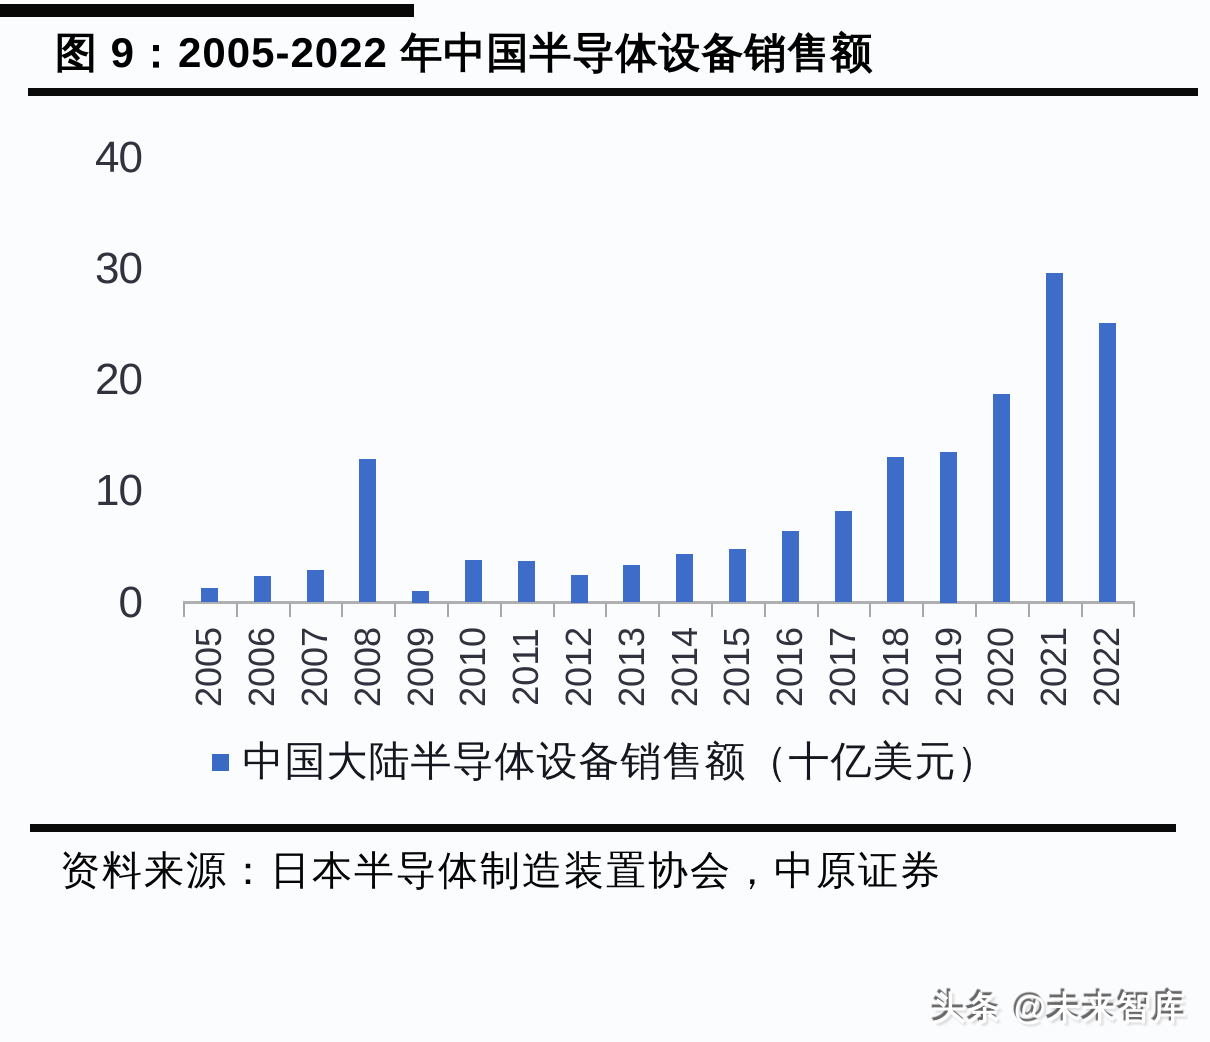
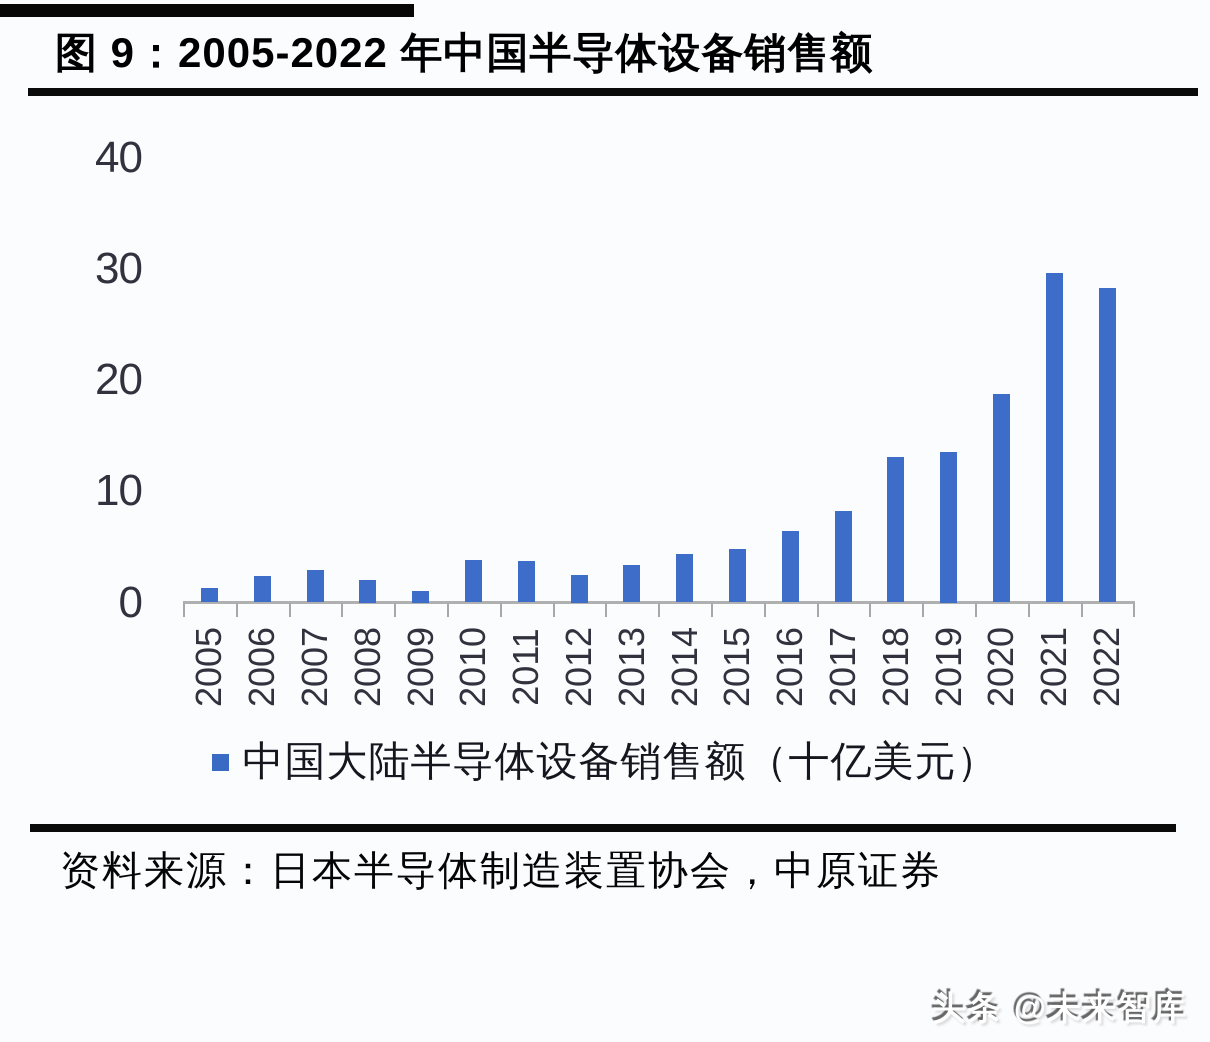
2008: 12.9 -> 2.0
2022: 25.1 -> 28.3
